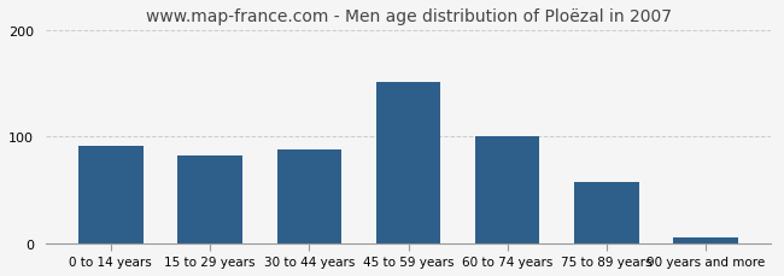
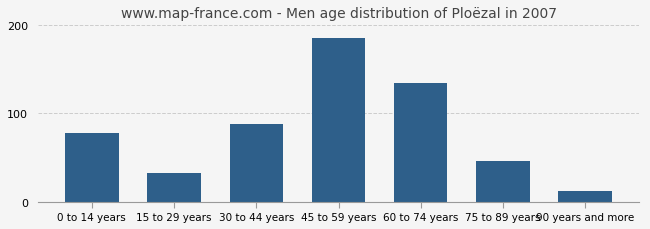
0 to 14 years: 92 -> 78
15 to 29 years: 82 -> 32
45 to 59 years: 152 -> 186
60 to 74 years: 101 -> 134
75 to 89 years: 57 -> 46
90 years and more: 5 -> 12
